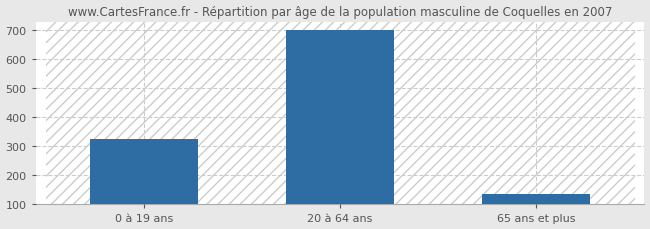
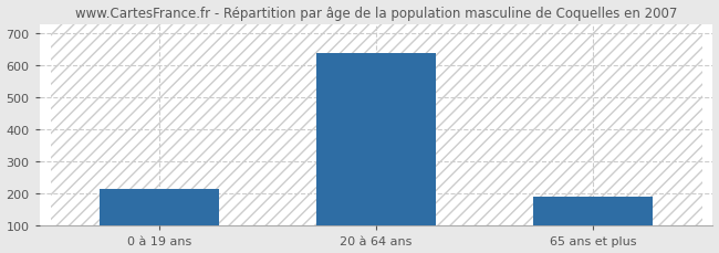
0 à 19 ans: 325 -> 215
20 à 64 ans: 700 -> 640
65 ans et plus: 135 -> 190
